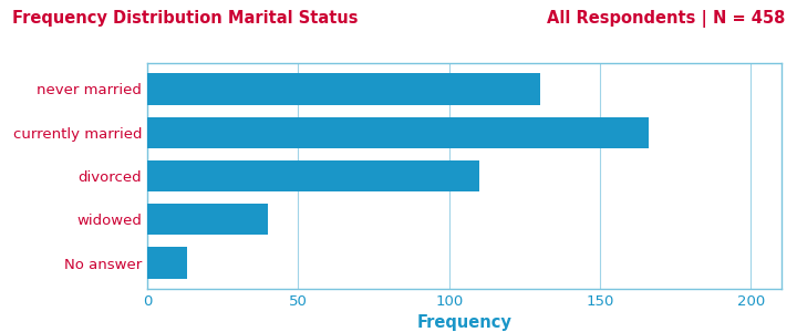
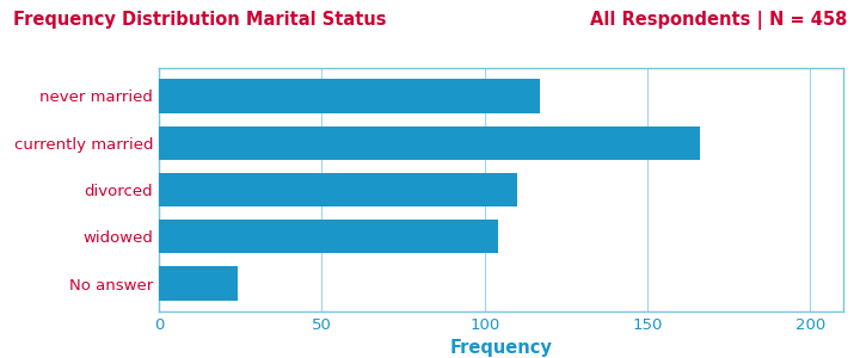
never married: 130 -> 117
widowed: 40 -> 104
No answer: 13 -> 24
